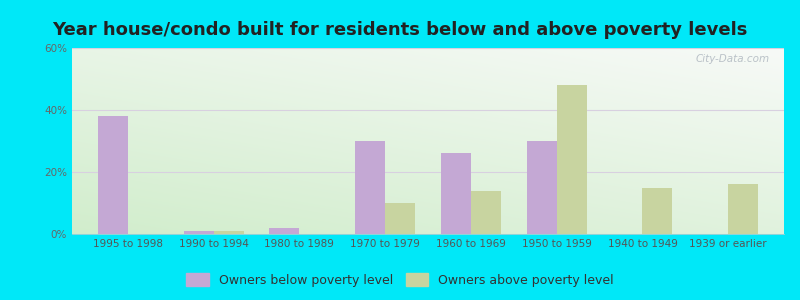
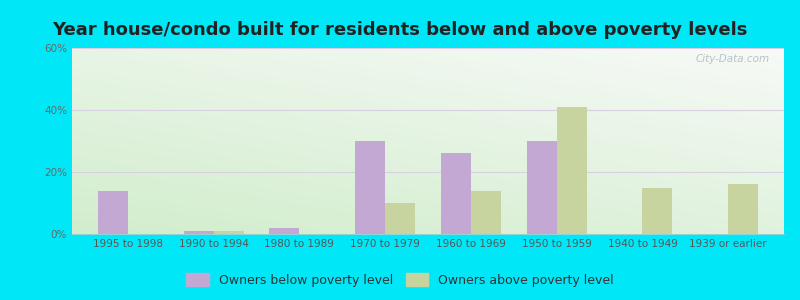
Owners below poverty level/1995 to 1998: 38% -> 14%
Owners above poverty level/1950 to 1959: 48% -> 41%
